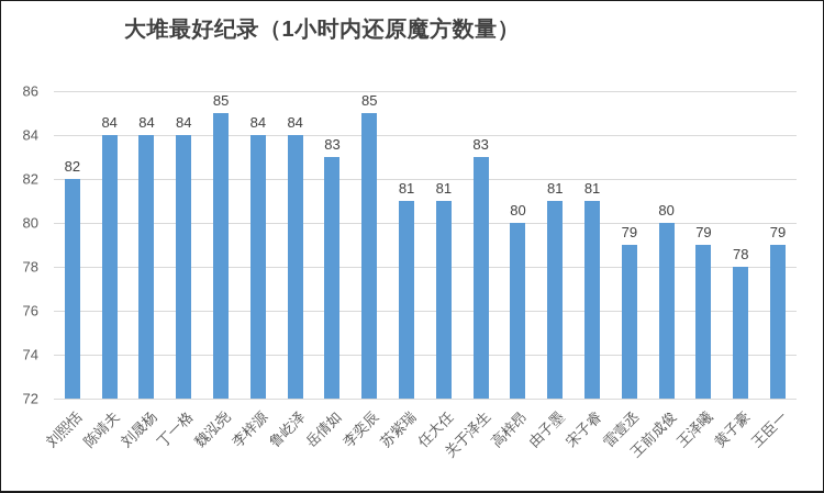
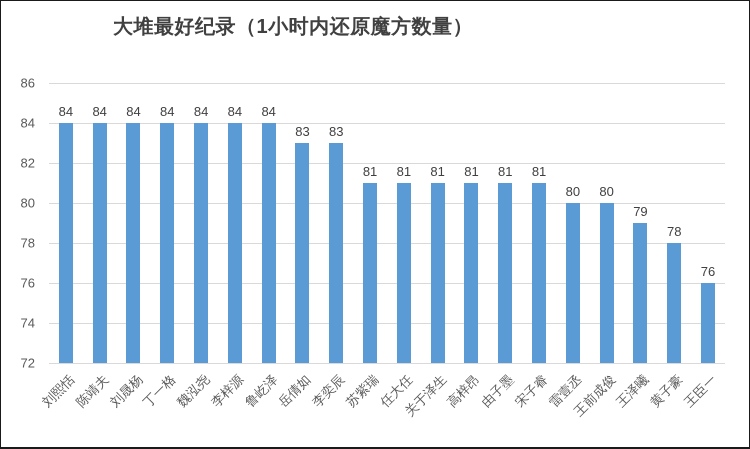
刘熙恬: 82 -> 84
魏泓尧: 85 -> 84
李奕辰: 85 -> 83
关于泽生: 83 -> 81
高梓昂: 80 -> 81
雷壹丞: 79 -> 80
王臣一: 79 -> 76
